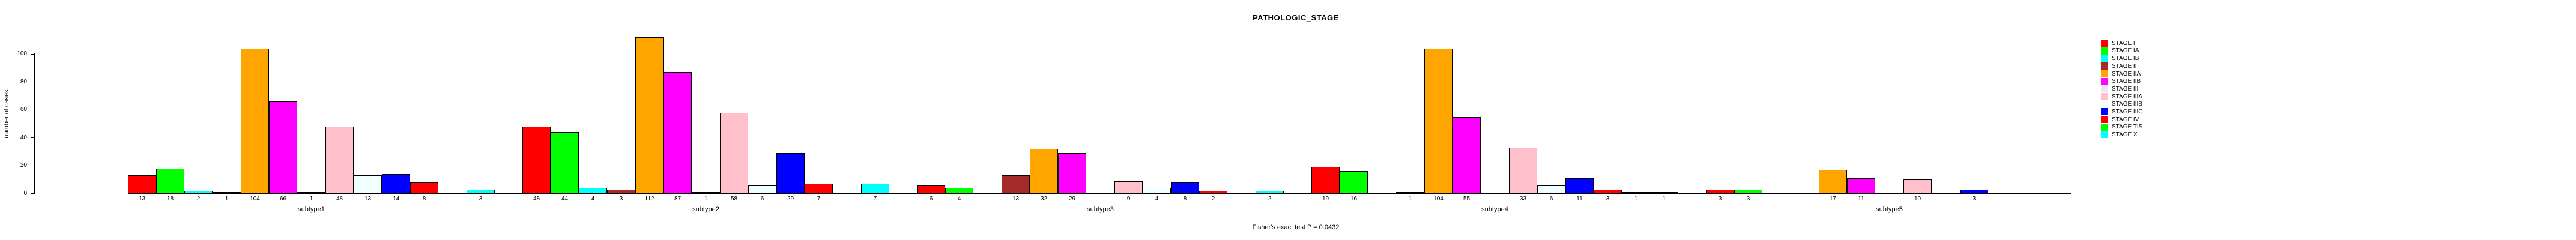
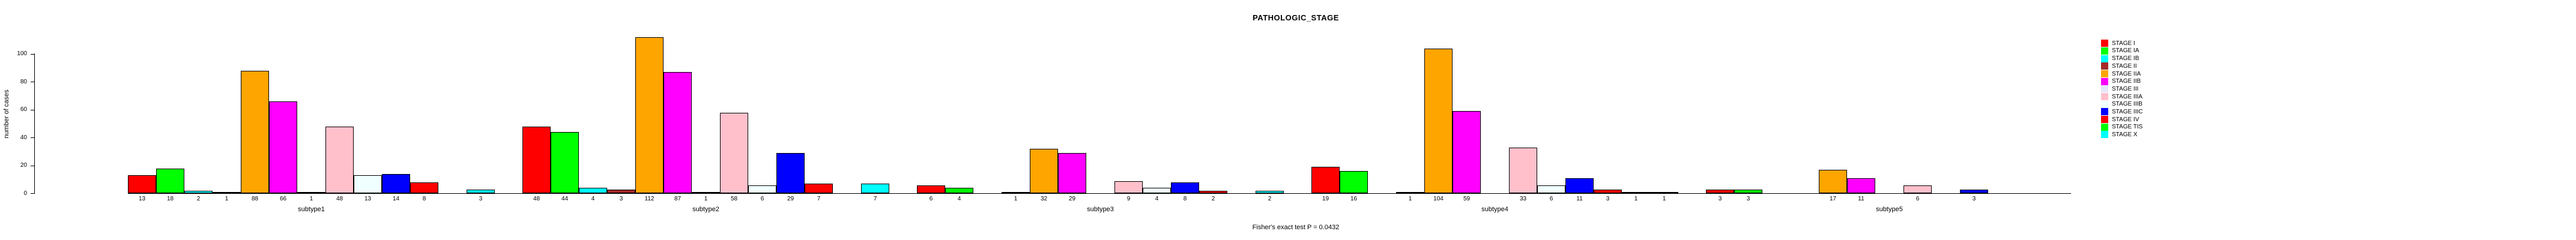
STAGE IIA/subtype1: 104 -> 88
STAGE II/subtype3: 13 -> 1
STAGE IIB/subtype4: 55 -> 59
STAGE IIIA/subtype5: 10 -> 6
